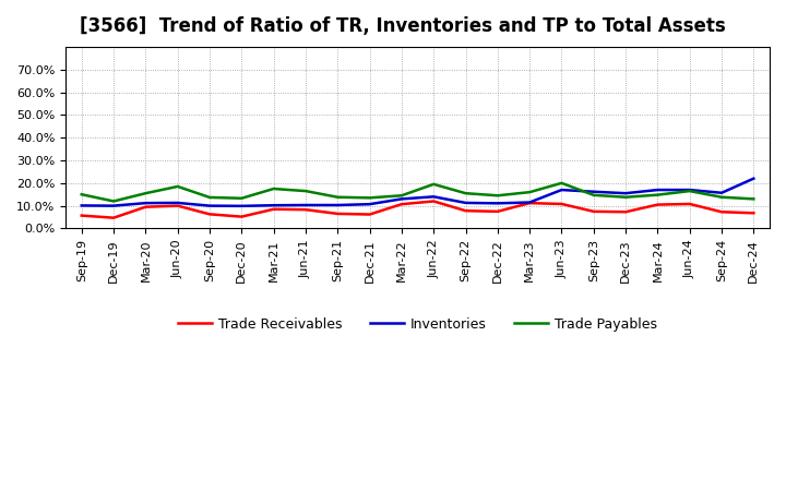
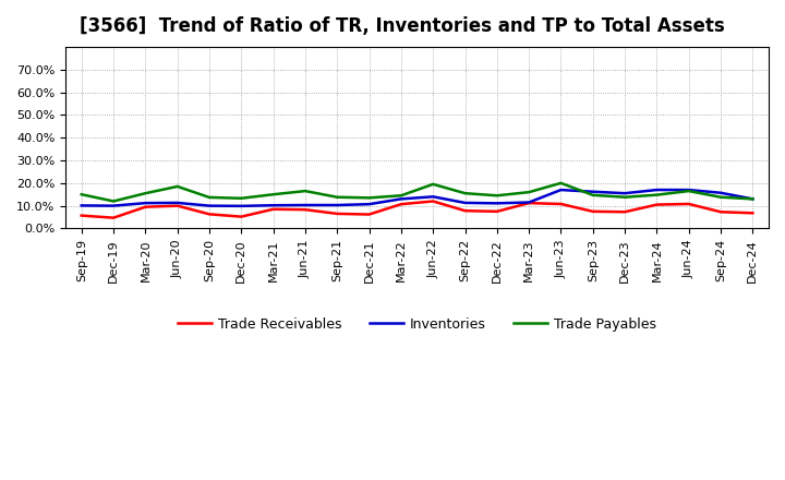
Trade Payables/Mar-21: 17.5% -> 15.0%
Inventories/Dec-24: 22.0% -> 13.0%
